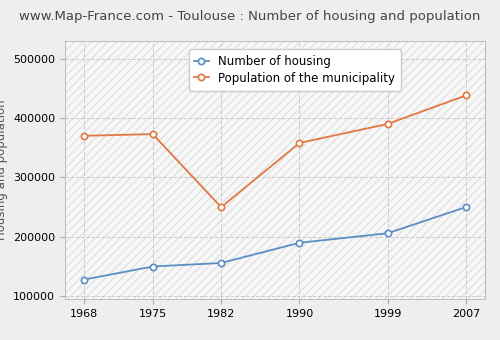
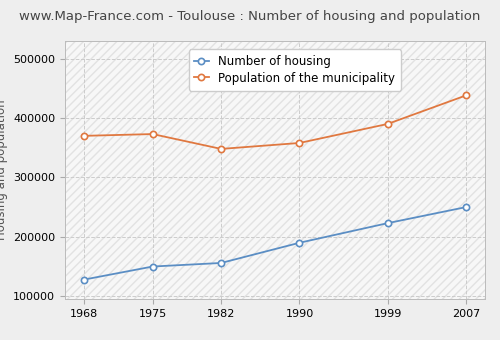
Population of the municipality/1982: 250000 -> 348000
Number of housing/1999: 206000 -> 223000
